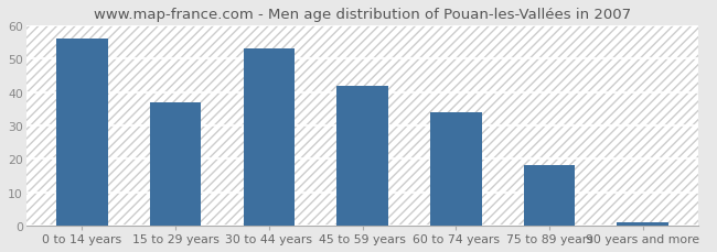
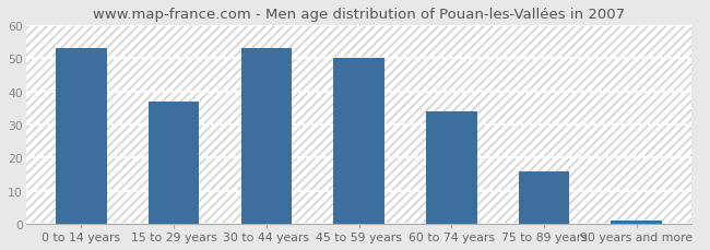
0 to 14 years: 56 -> 53
45 to 59 years: 42 -> 50
75 to 89 years: 18 -> 16
